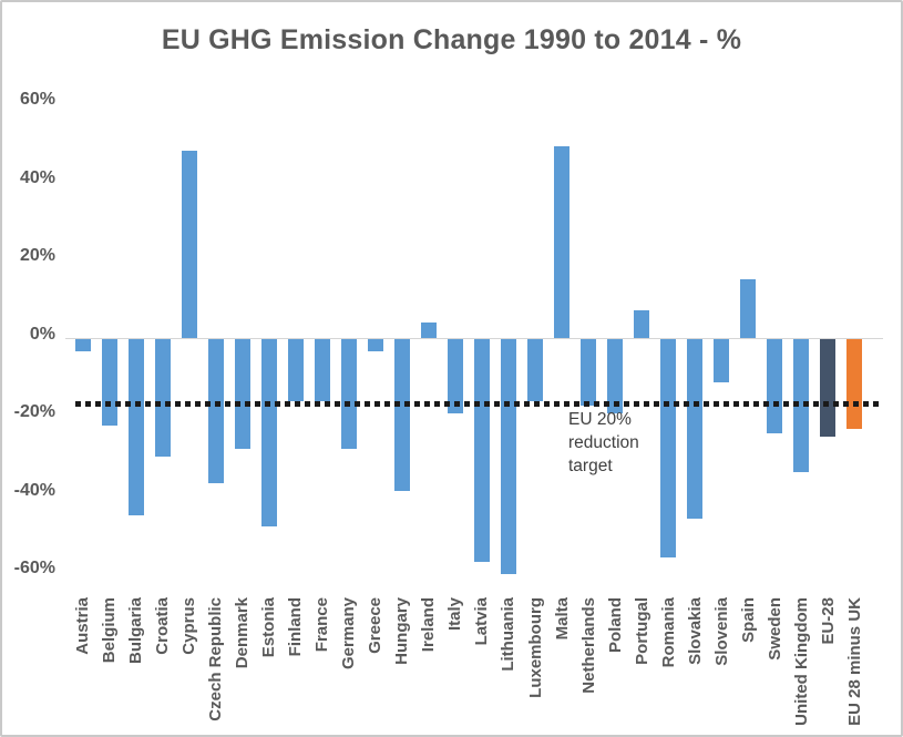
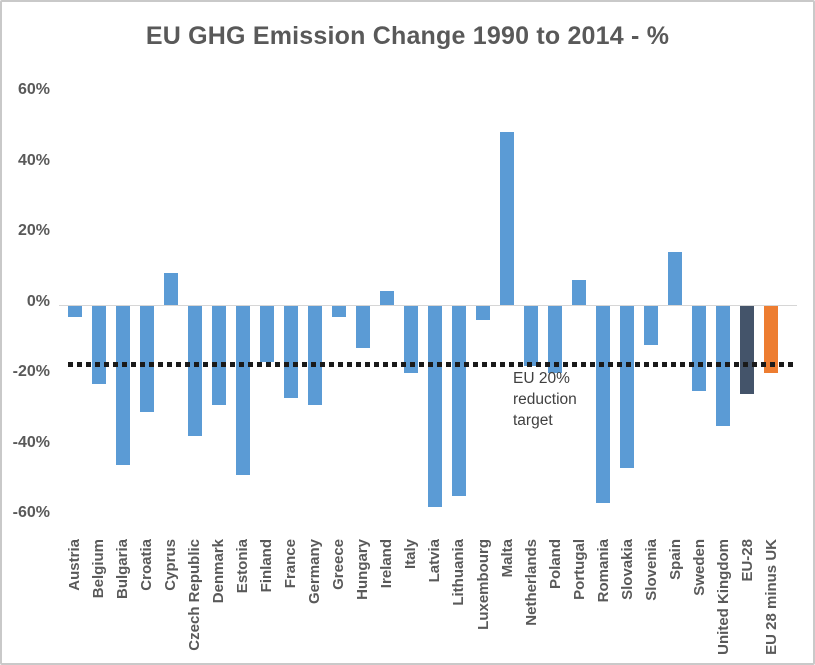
Cyprus: 48% -> 9%
France: -16% -> -26%
Hungary: -39% -> -12%
Lithuania: -60% -> -54%
Luxembourg: -16% -> -4%
EU 28 minus UK: -23% -> -19%
